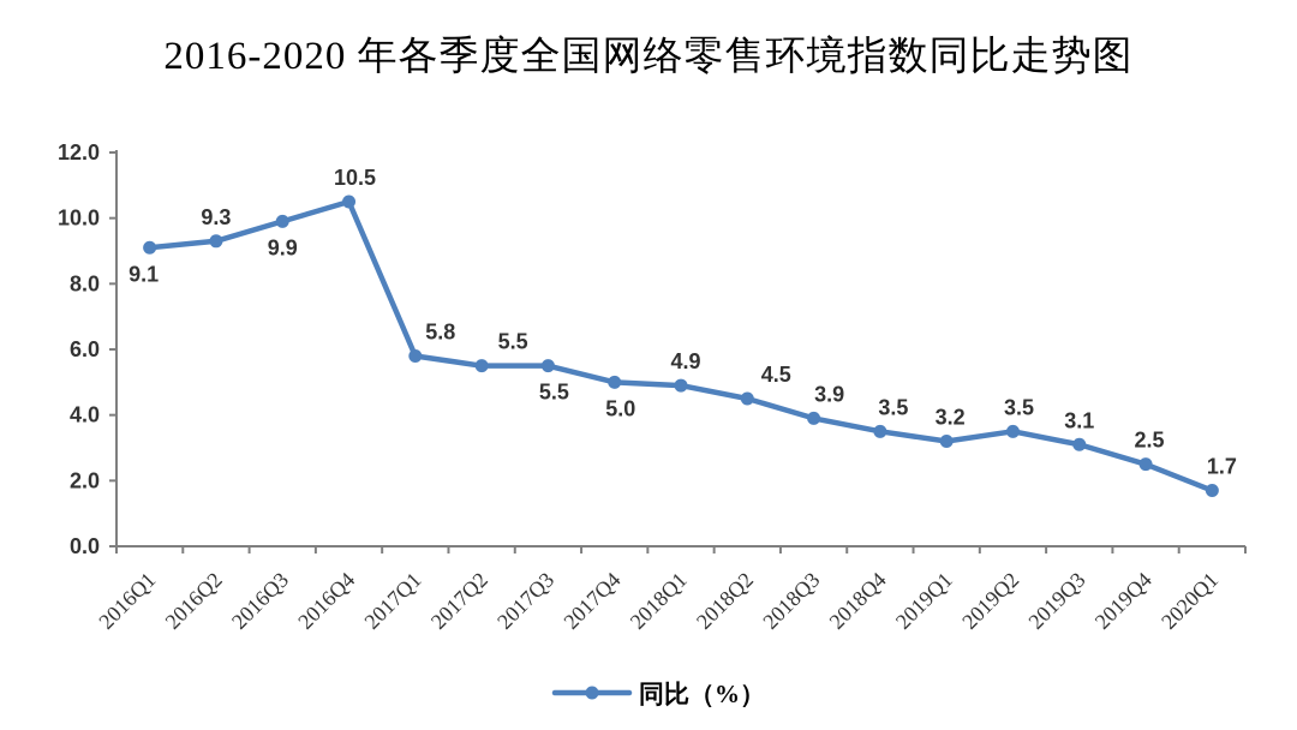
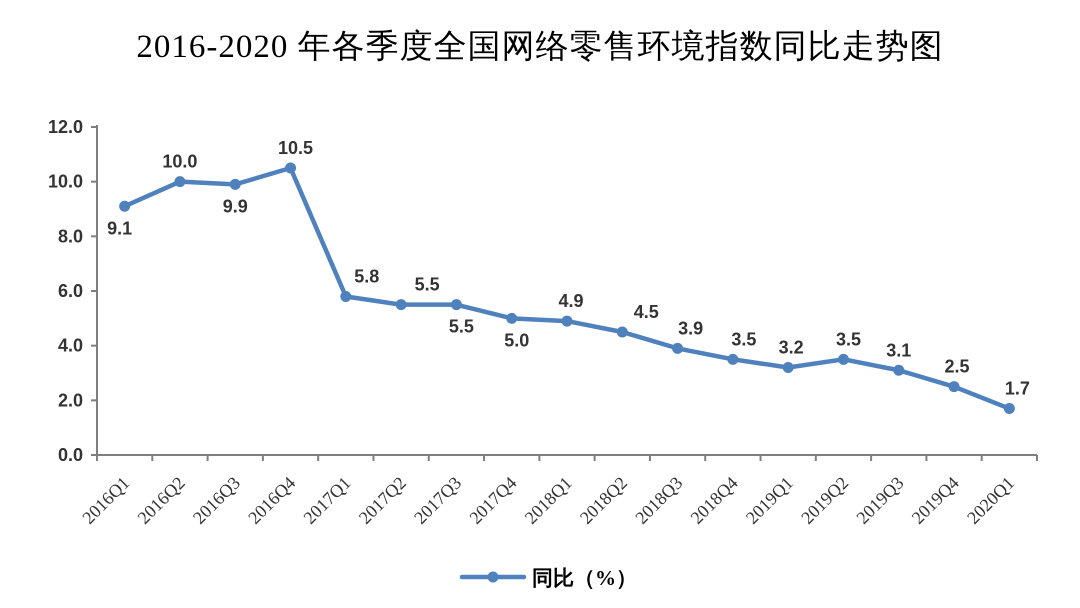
2016Q2: 9.3 -> 10.0
